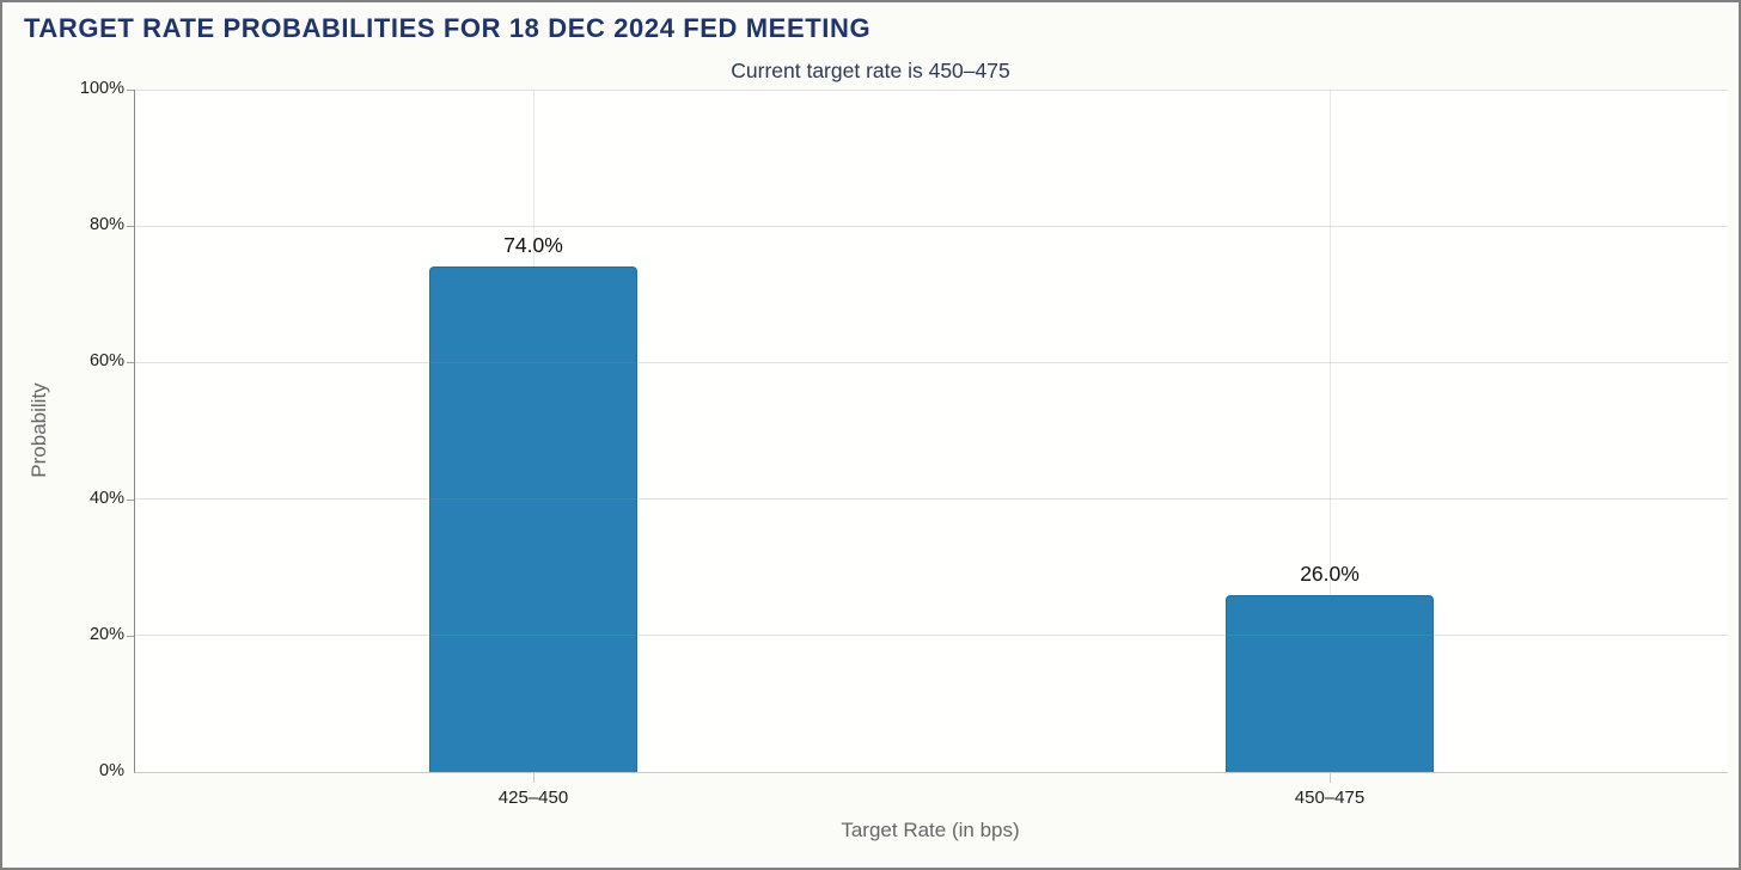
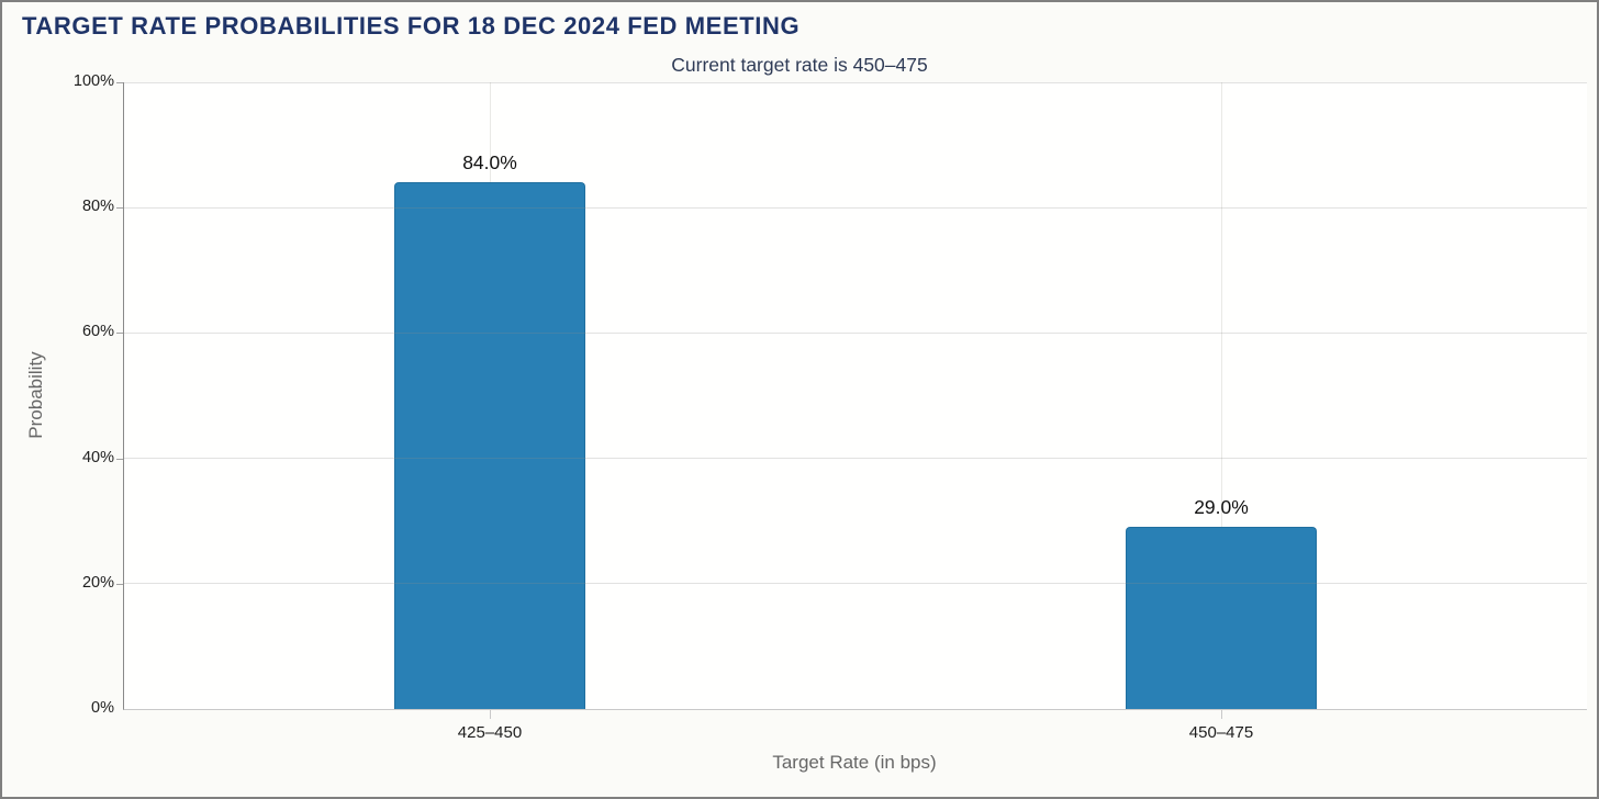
425–450: 74.0% -> 84.0%
450–475: 26.0% -> 29.0%
